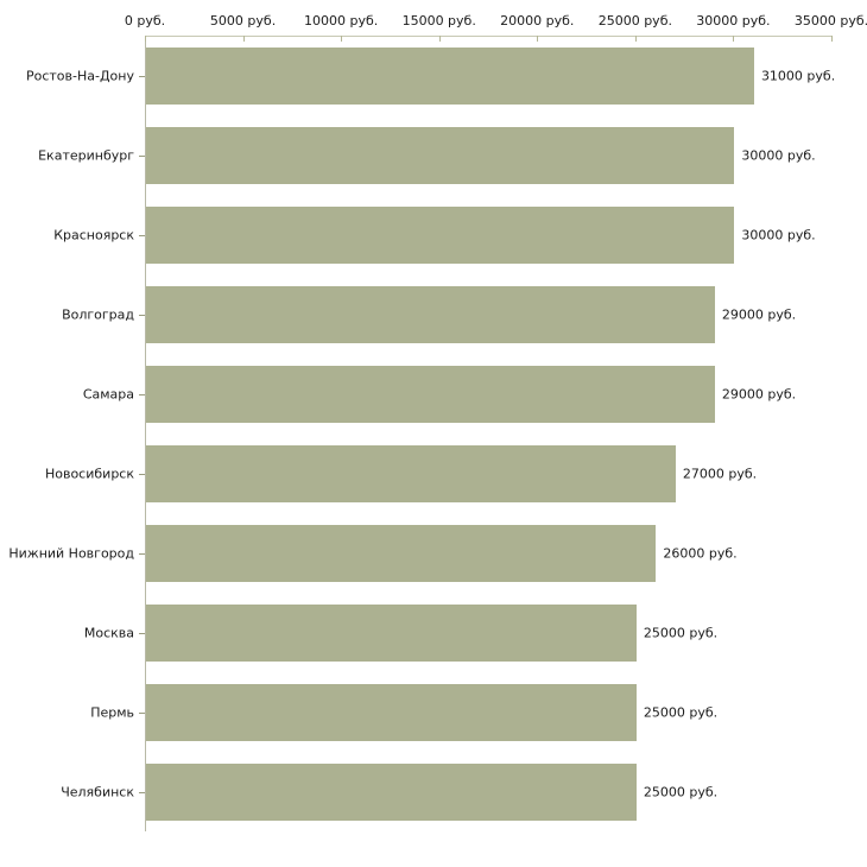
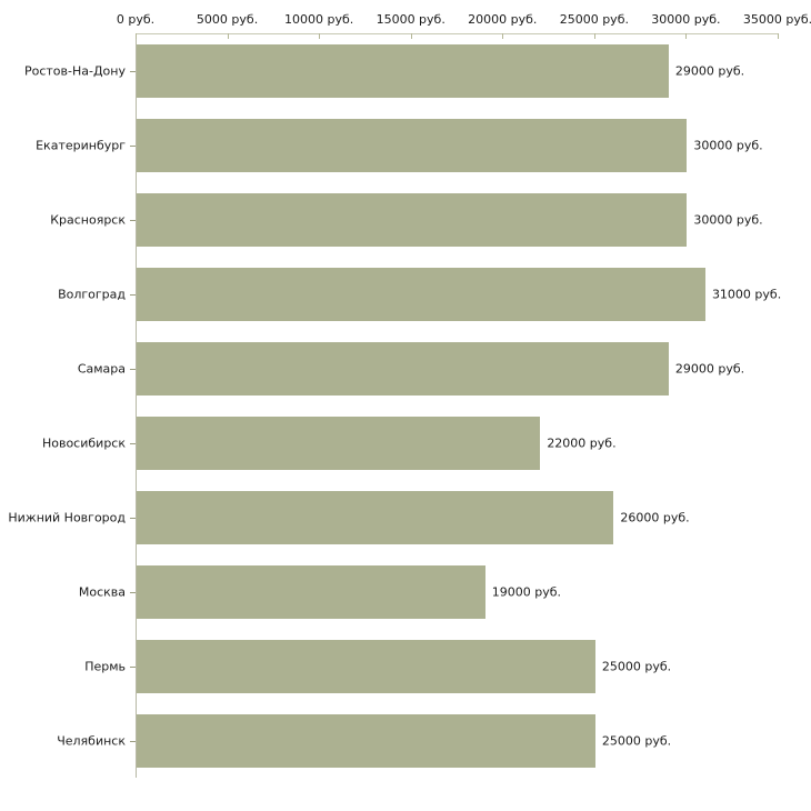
Ростов-На-Дону: 31000 -> 29000
Волгоград: 29000 -> 31000
Новосибирск: 27000 -> 22000
Москва: 25000 -> 19000
